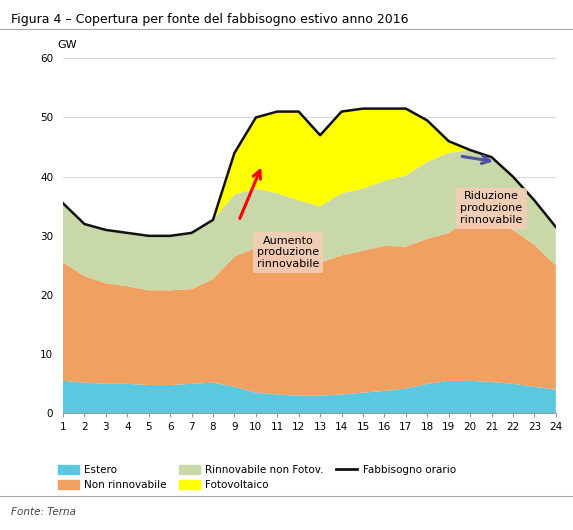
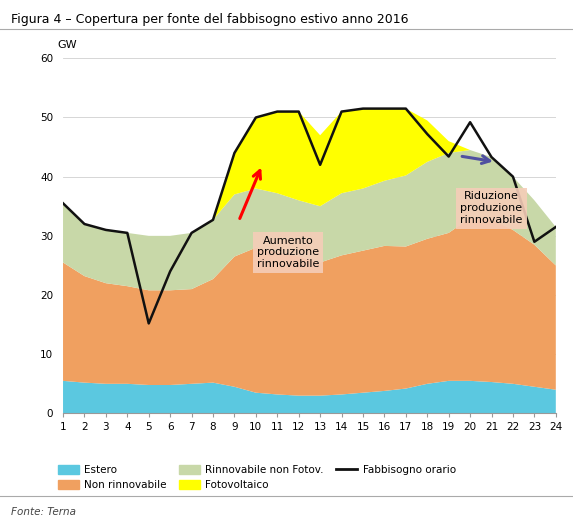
Fabbisogno orario/5: 30.0 -> 15.2
Fabbisogno orario/6: 30.0 -> 24.0
Fabbisogno orario/13: 47.0 -> 42.0
Fabbisogno orario/18: 49.5 -> 47.2
Fabbisogno orario/19: 46.0 -> 43.4
Fabbisogno orario/20: 44.5 -> 49.2
Fabbisogno orario/23: 36.0 -> 29.0
